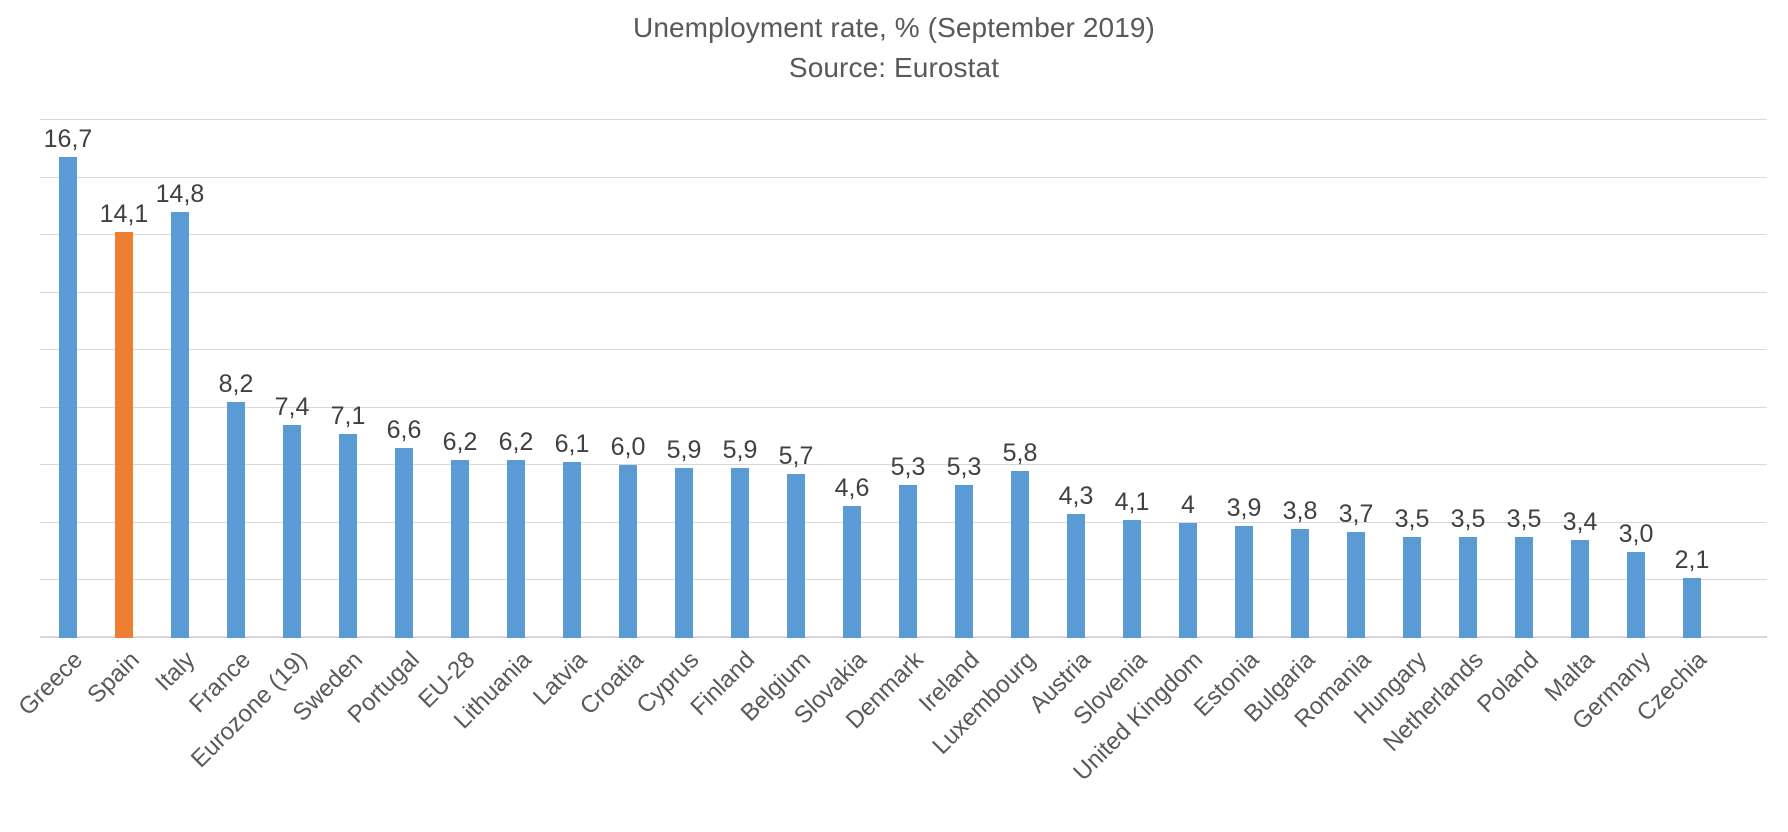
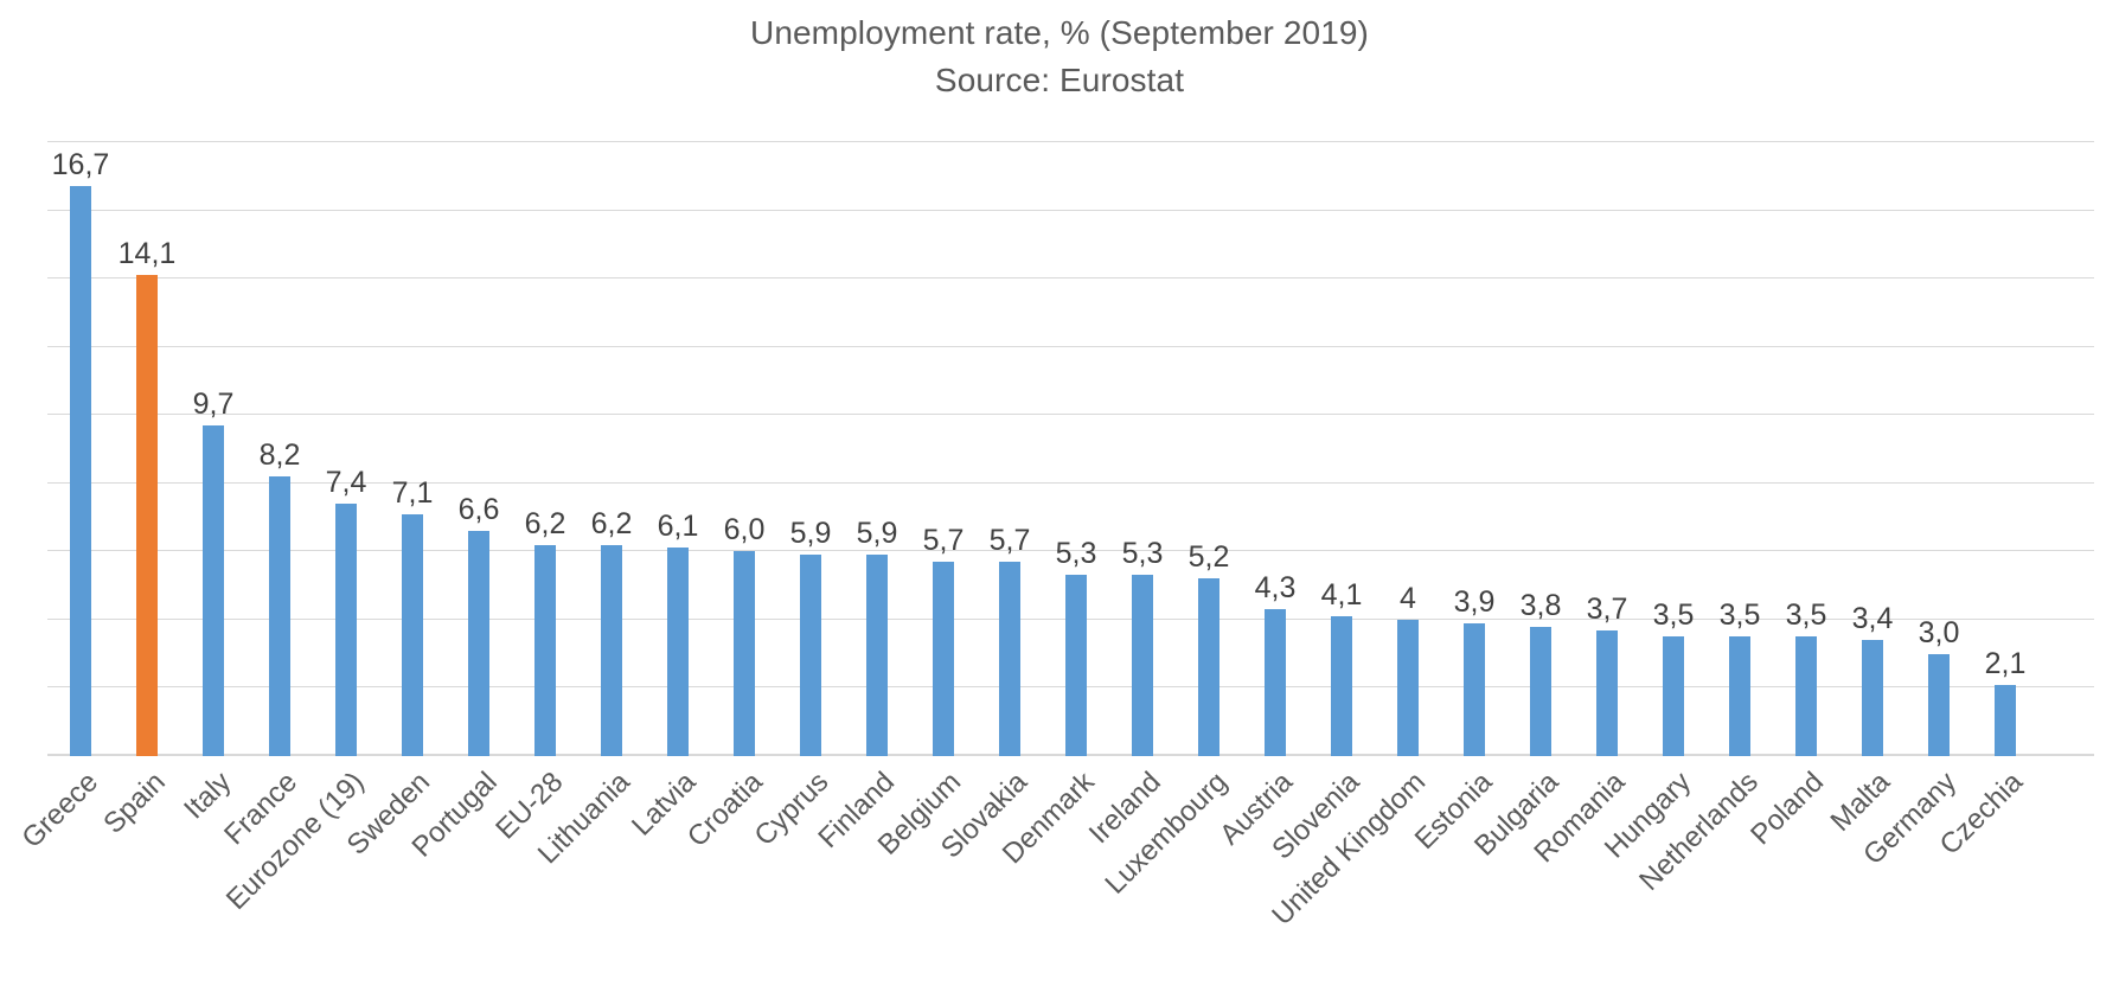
Italy: 14,8 -> 9,7
Slovakia: 4,6 -> 5,7
Luxembourg: 5,8 -> 5,2
